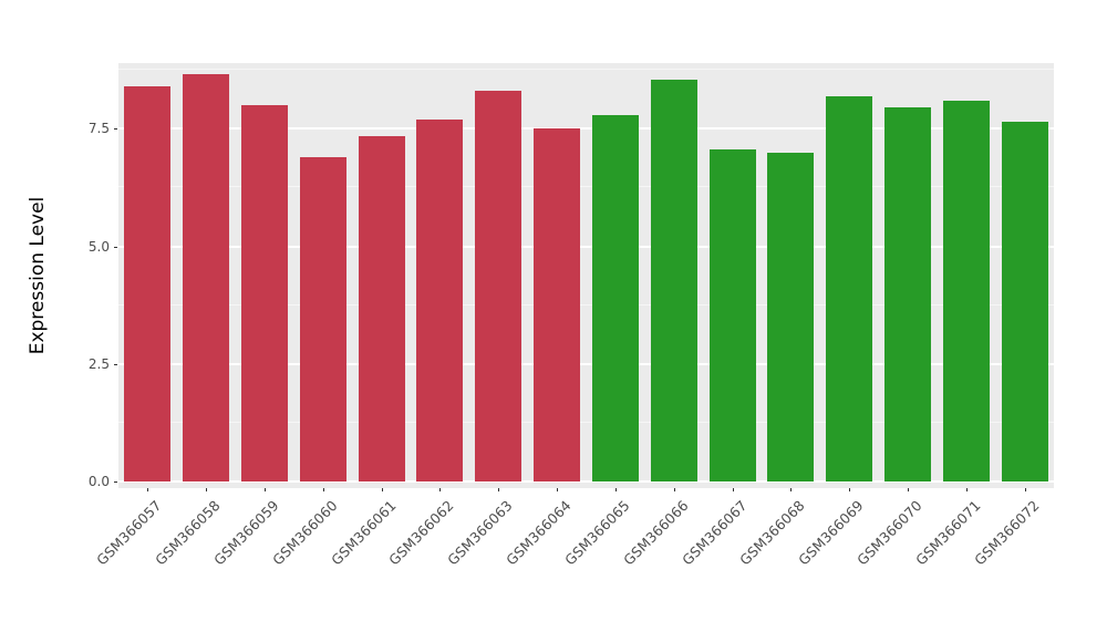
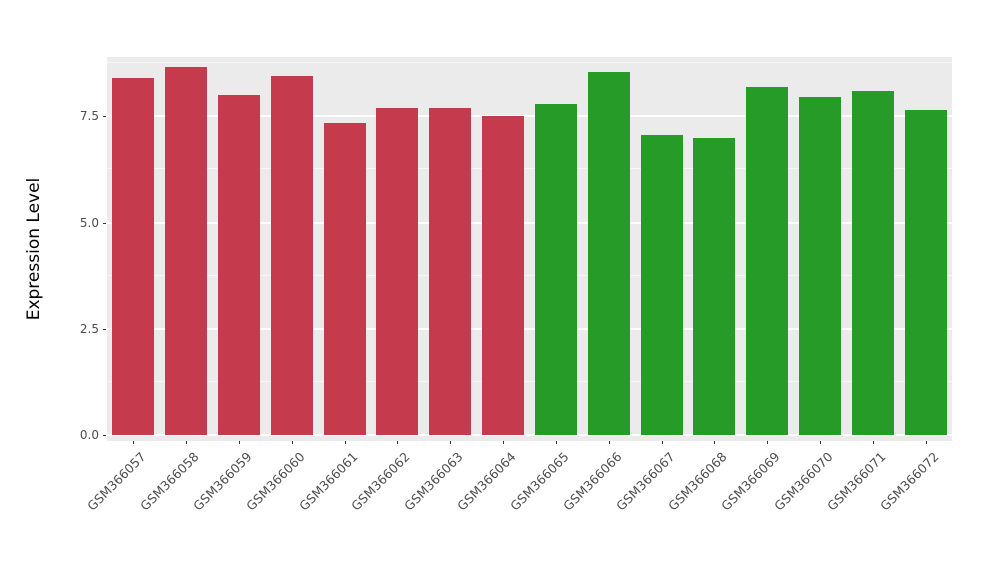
GSM366060: 6.9 -> 8.4
GSM366063: 8.3 -> 7.7
